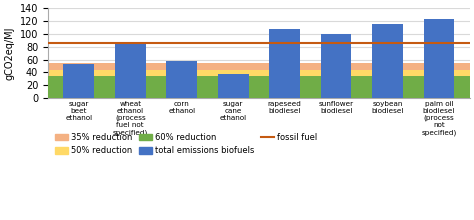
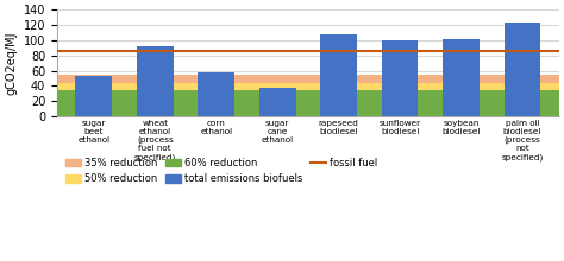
wheat ethanol (process fuel not specified): 84 -> 92
soybean biodiesel: 115 -> 102
